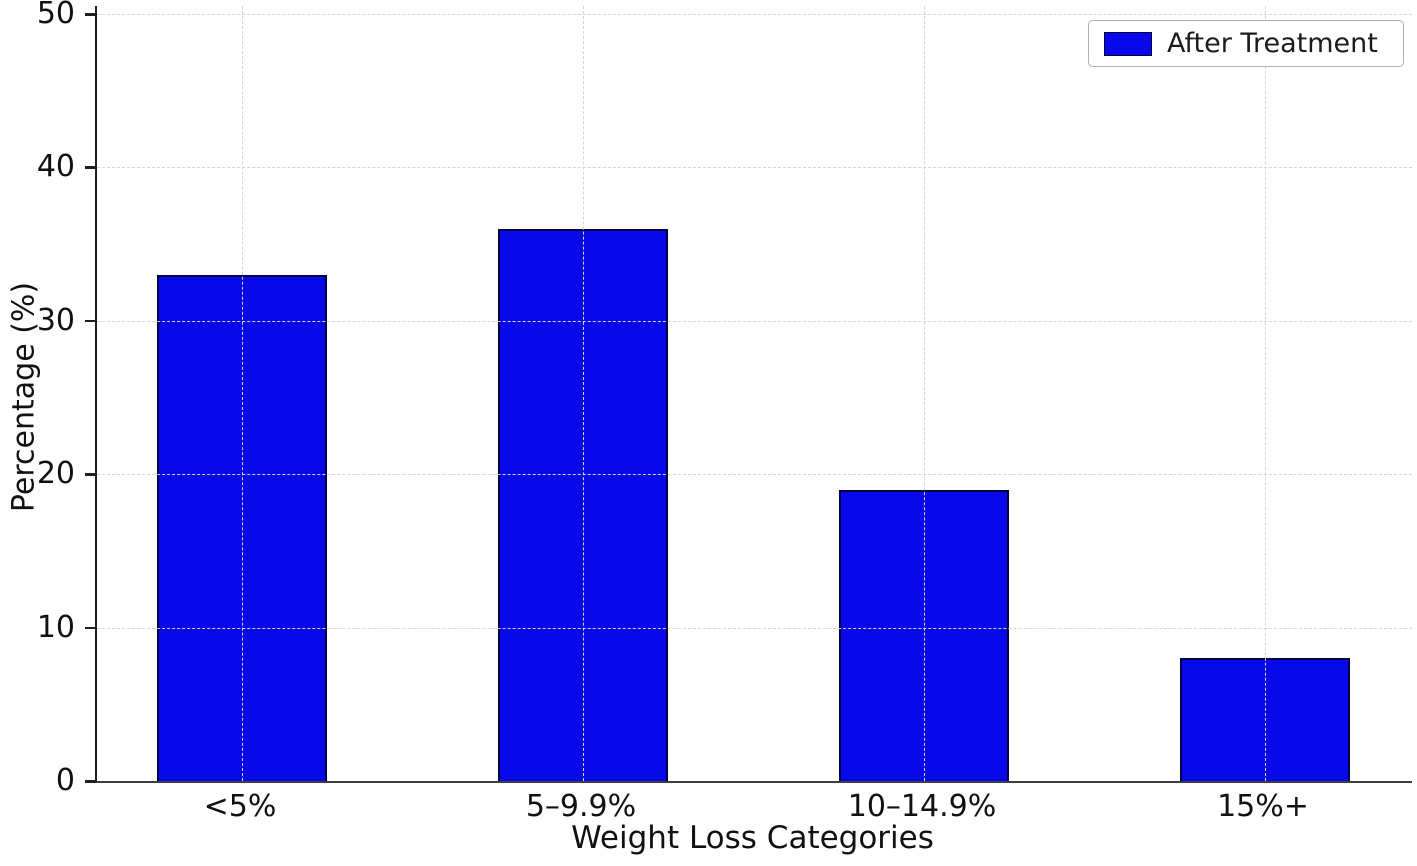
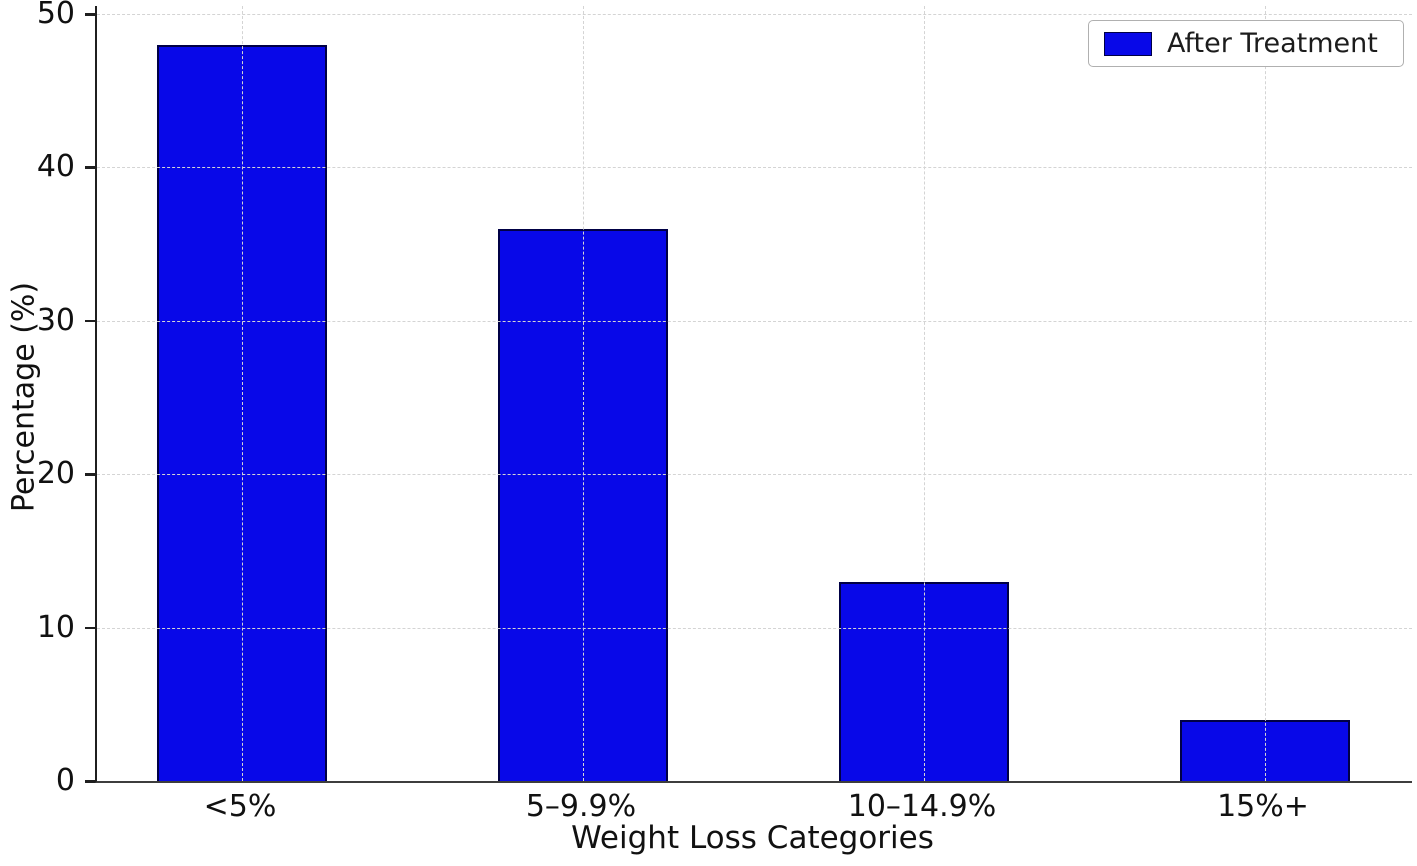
<5%: 33 -> 48
10–14.9%: 19 -> 13
15%+: 8 -> 4
